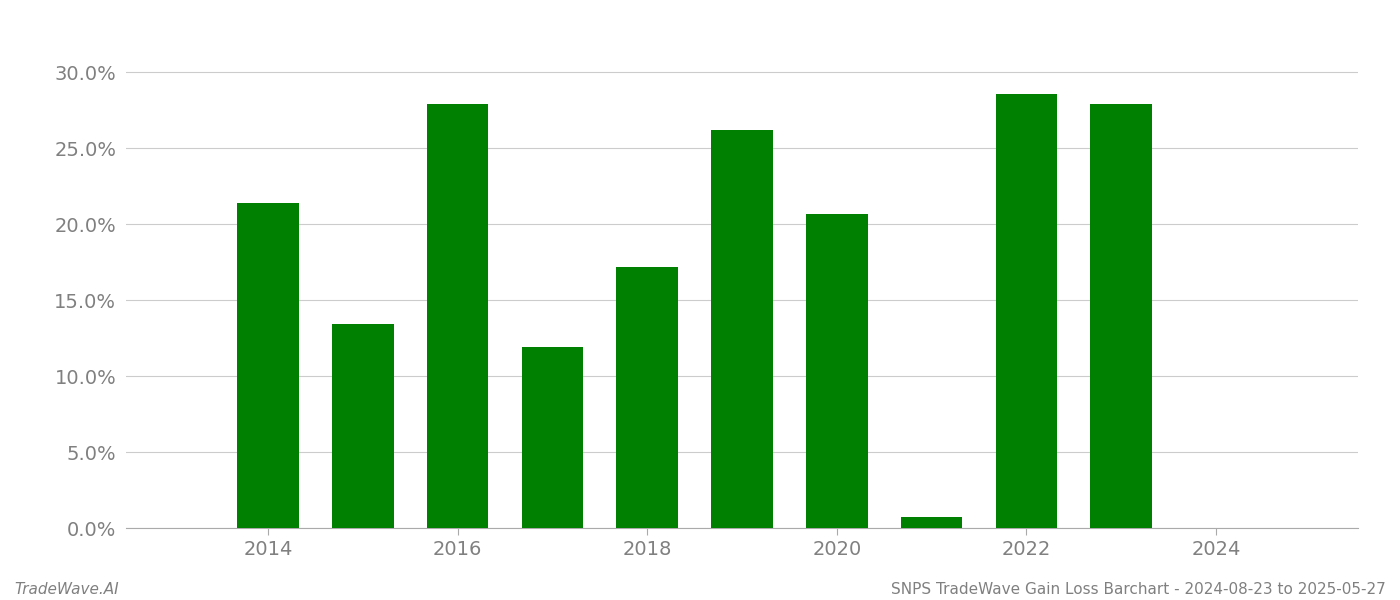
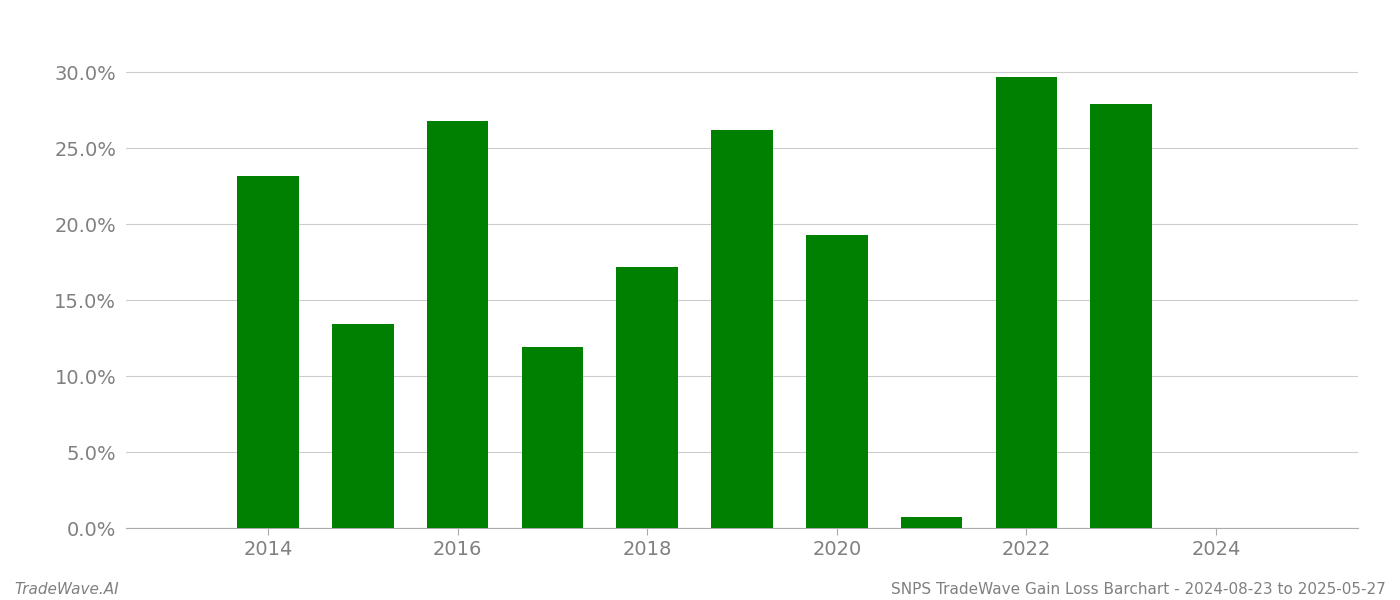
2014: 21.4% -> 23.2%
2016: 27.9% -> 26.8%
2020: 20.7% -> 19.3%
2022: 28.6% -> 29.7%
